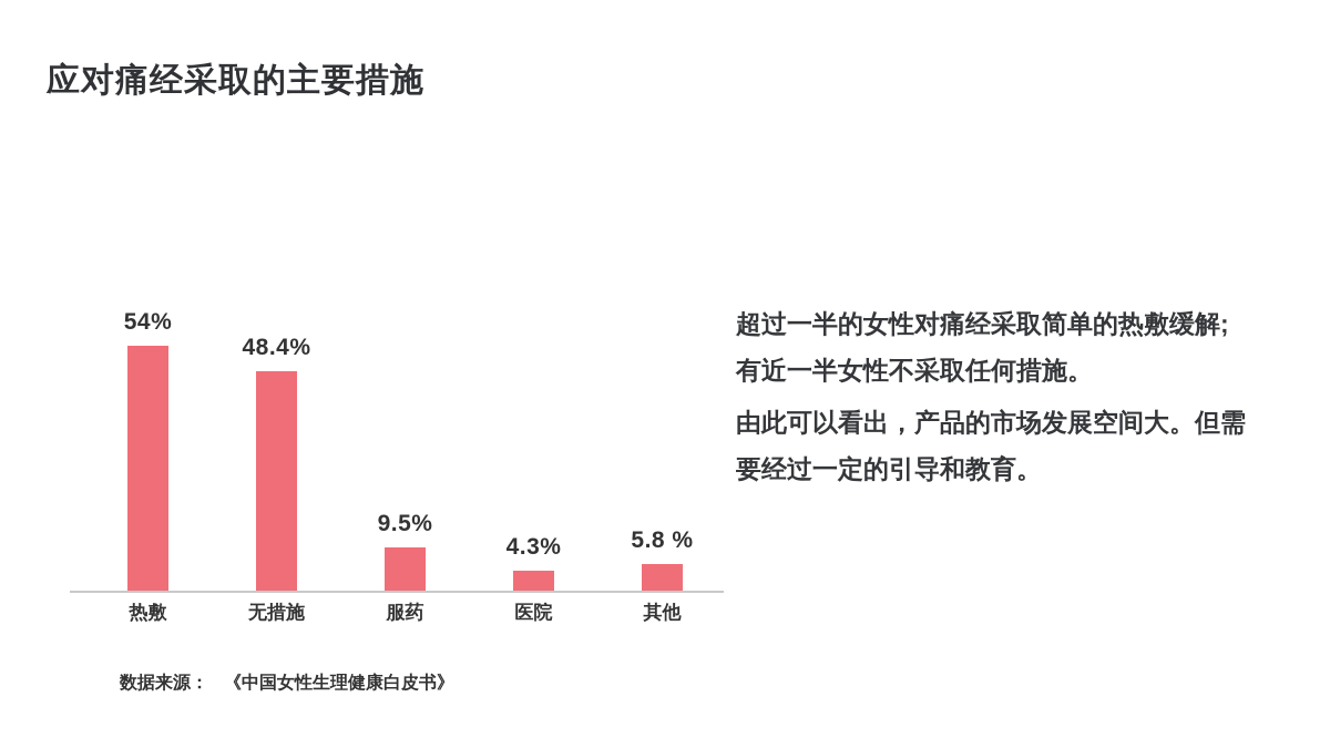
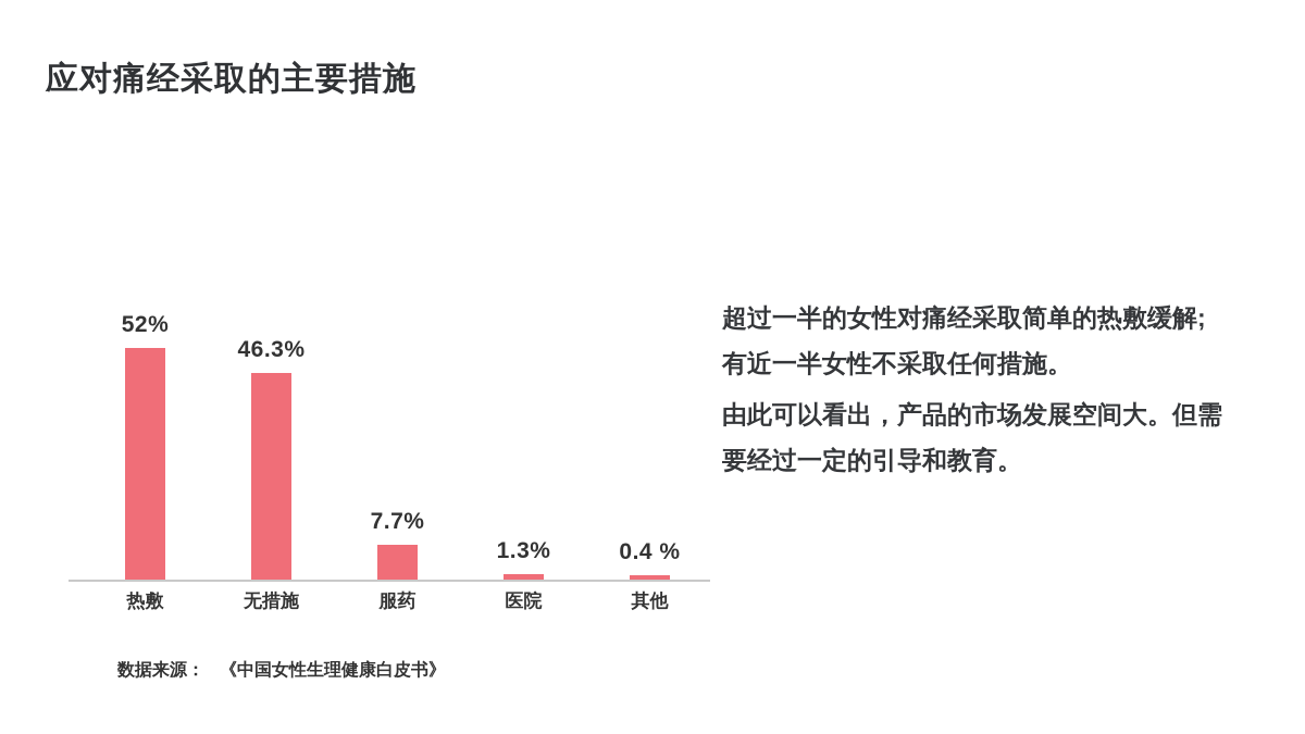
热敷: 54% -> 52%
无措施: 48.4% -> 46.3%
服药: 9.5% -> 7.7%
医院: 4.3% -> 1.3%
其他: 5.8 -> 0.4
